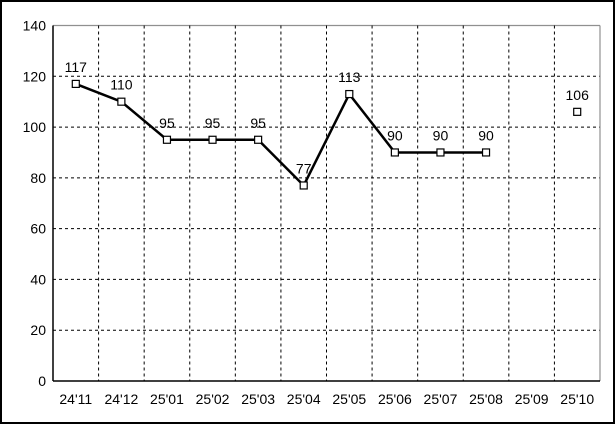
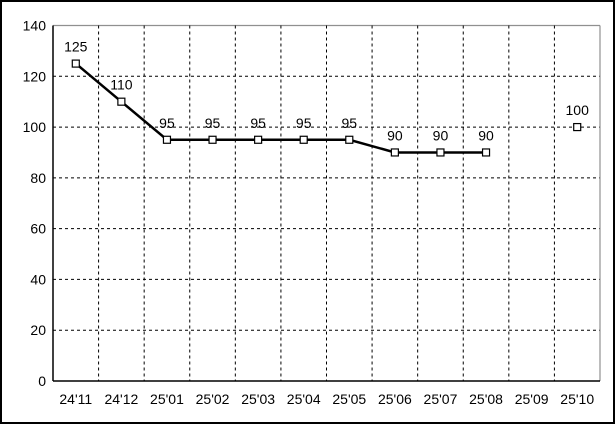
24'11: 117 -> 125
25'04: 77 -> 95
25'05: 113 -> 95
25'10: 106 -> 100
